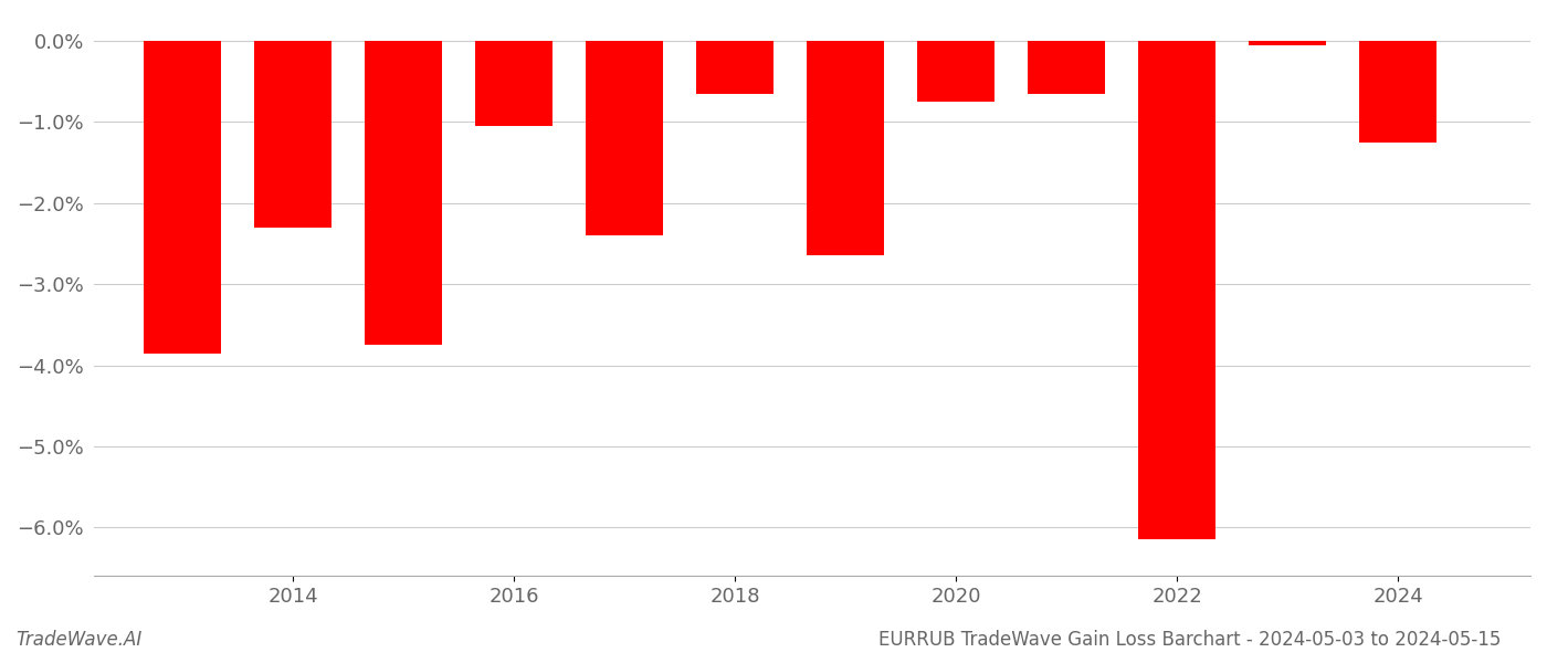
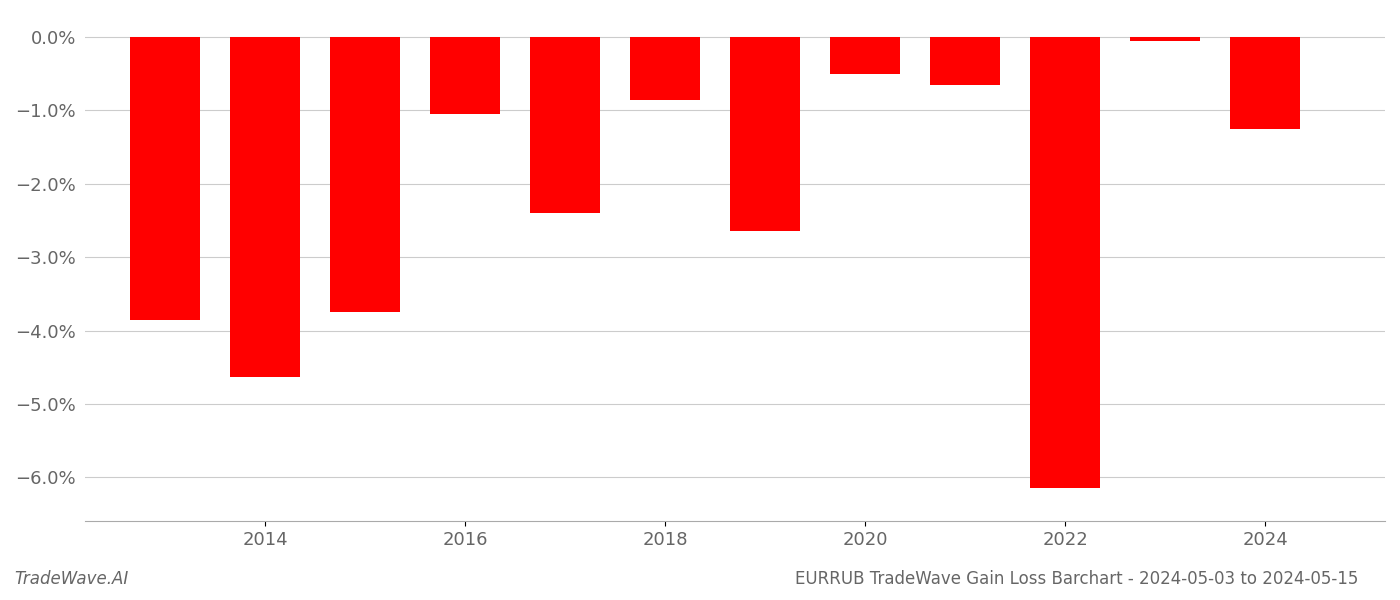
2014: -2.30% -> -4.64%
2018: -0.65% -> -0.86%
2020: -0.75% -> -0.50%
